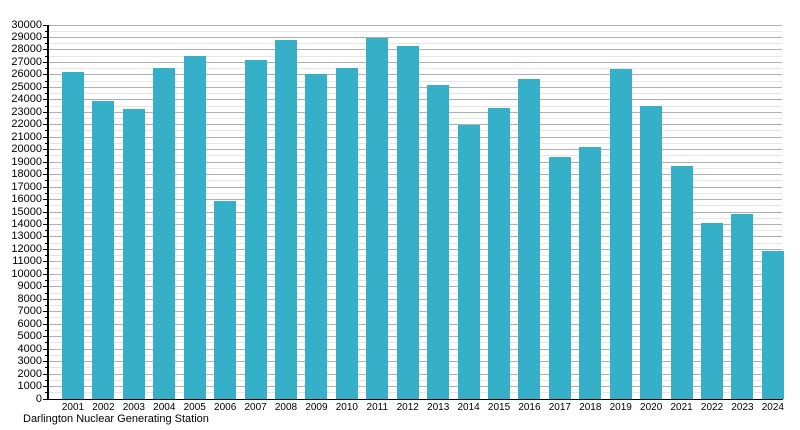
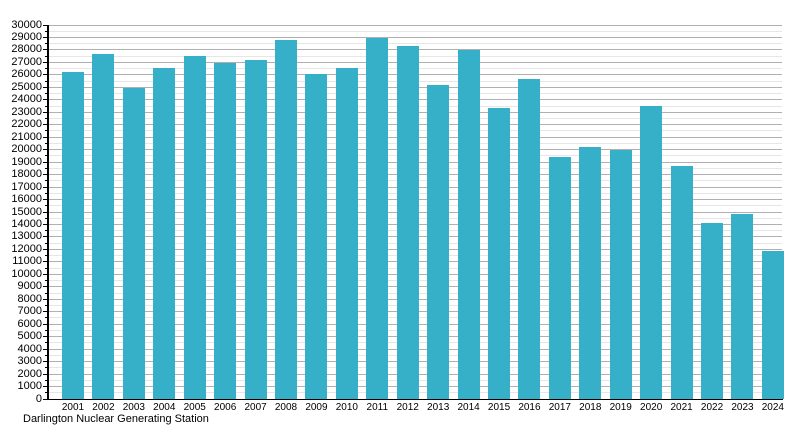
2002: 23900 -> 27600
2003: 23300 -> 25000
2006: 15900 -> 27000
2014: 22000 -> 28000
2019: 26500 -> 20000
